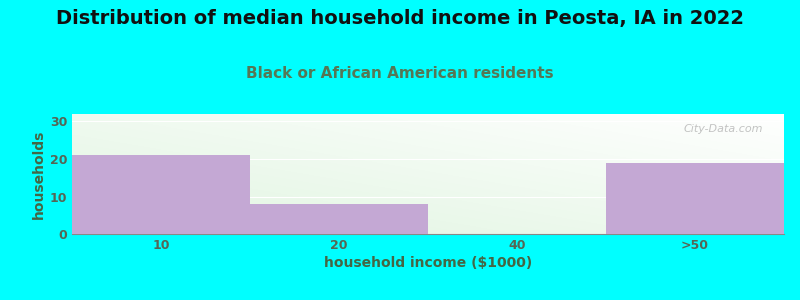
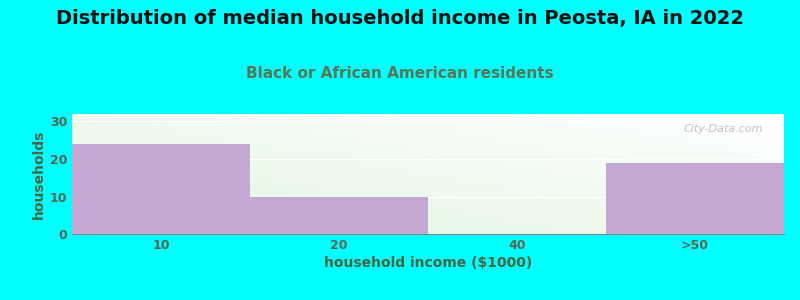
10: 21 -> 24
20: 8 -> 10
